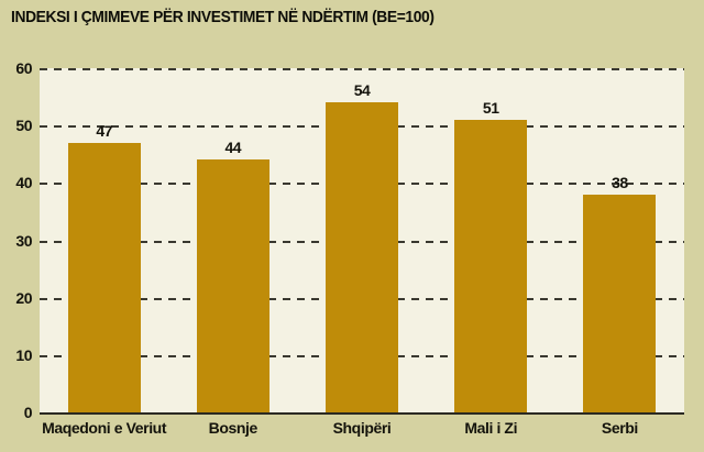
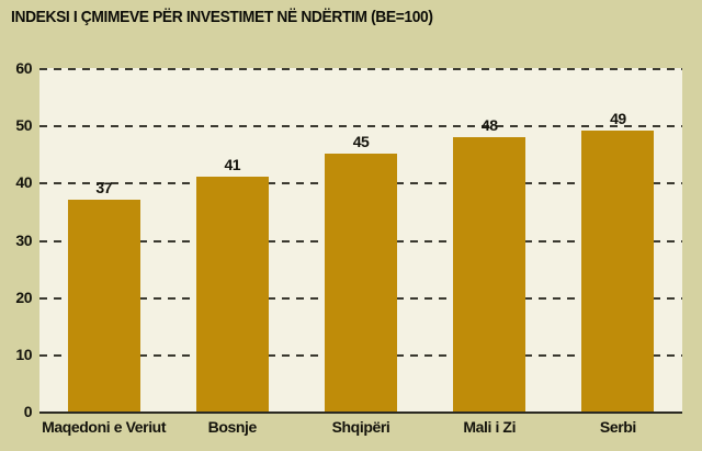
Maqedoni e Veriut: 47 -> 37
Bosnje: 44 -> 41
Shqipëri: 54 -> 45
Mali i Zi: 51 -> 48
Serbi: 38 -> 49
